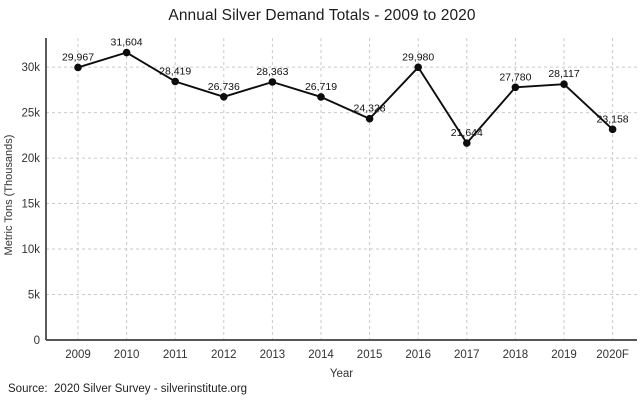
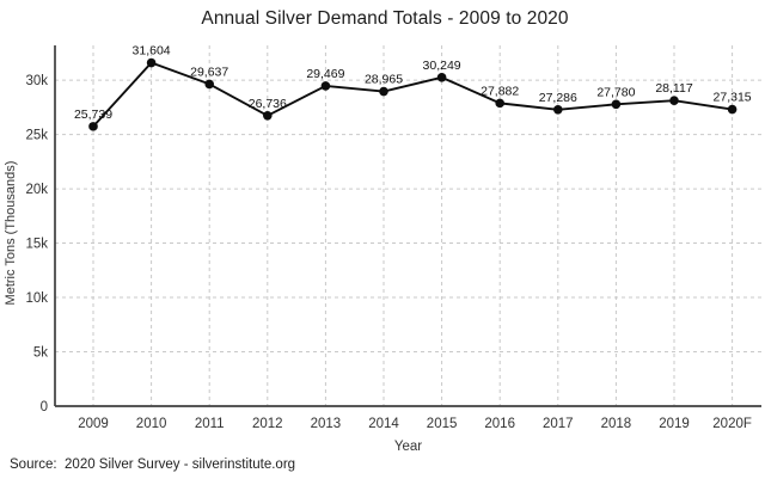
2009: 29,967 -> 25,739
2011: 28,419 -> 29,637
2013: 28,363 -> 29,469
2014: 26,719 -> 28,965
2015: 24,328 -> 30,249
2016: 29,980 -> 27,882
2017: 21,644 -> 27,286
2020F: 23,158 -> 27,315
